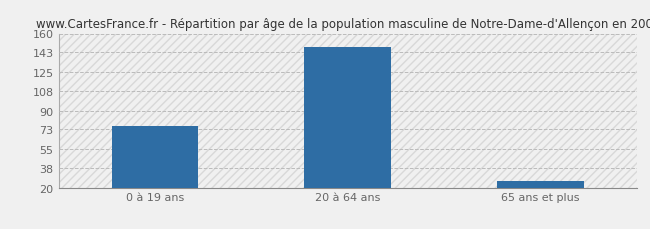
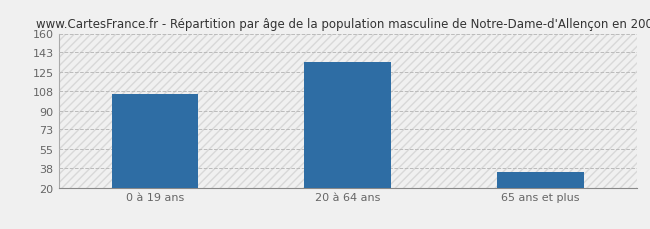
0 à 19 ans: 76 -> 105
20 à 64 ans: 148 -> 134
65 ans et plus: 26 -> 34
